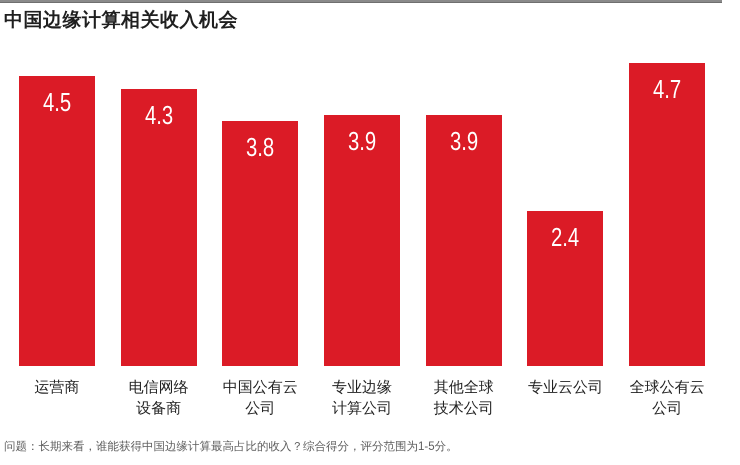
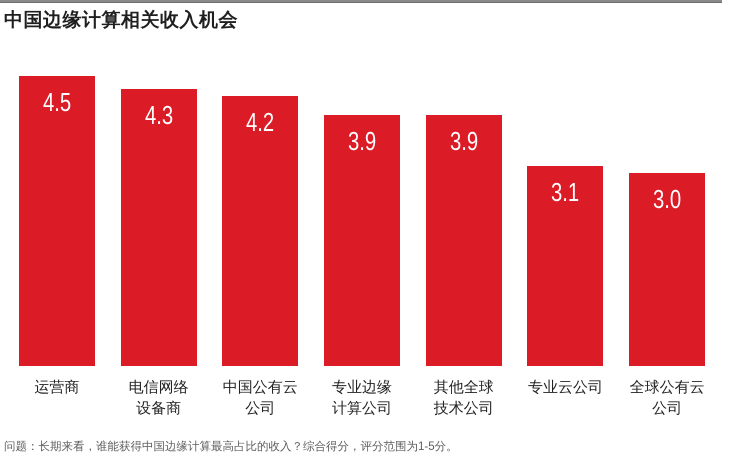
中国公有云公司: 3.8 -> 4.2
专业云公司: 2.4 -> 3.1
全球公有云公司: 4.7 -> 3.0
